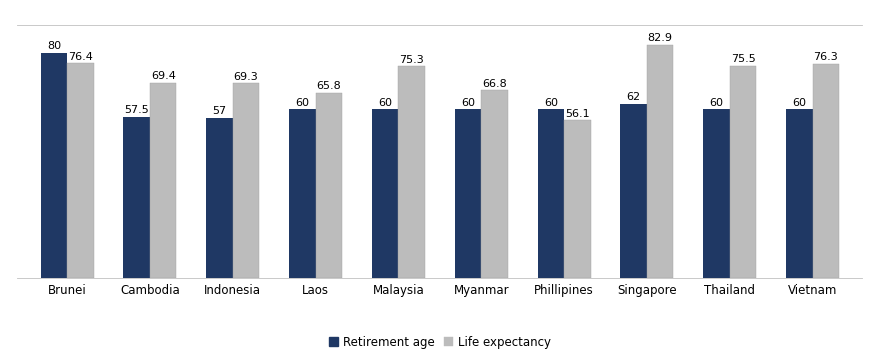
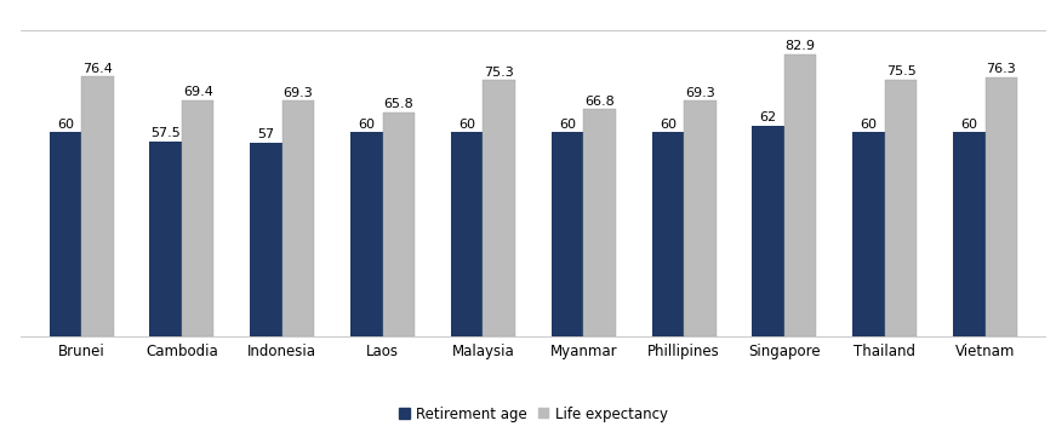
Retirement age/Brunei: 80 -> 60
Life expectancy/Phillipines: 56.1 -> 69.3
